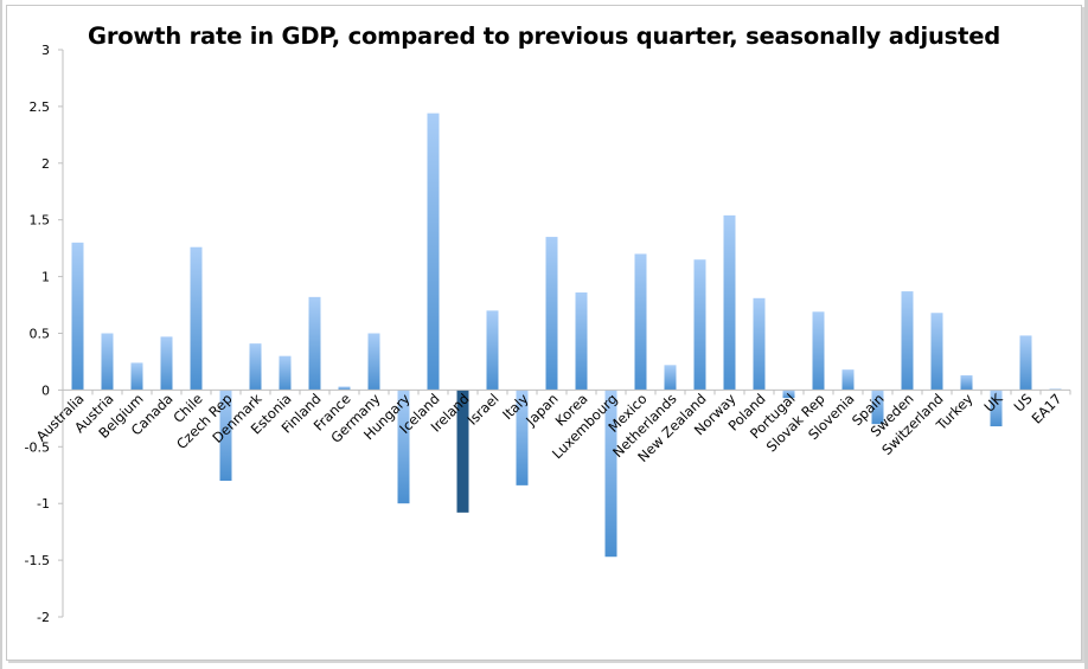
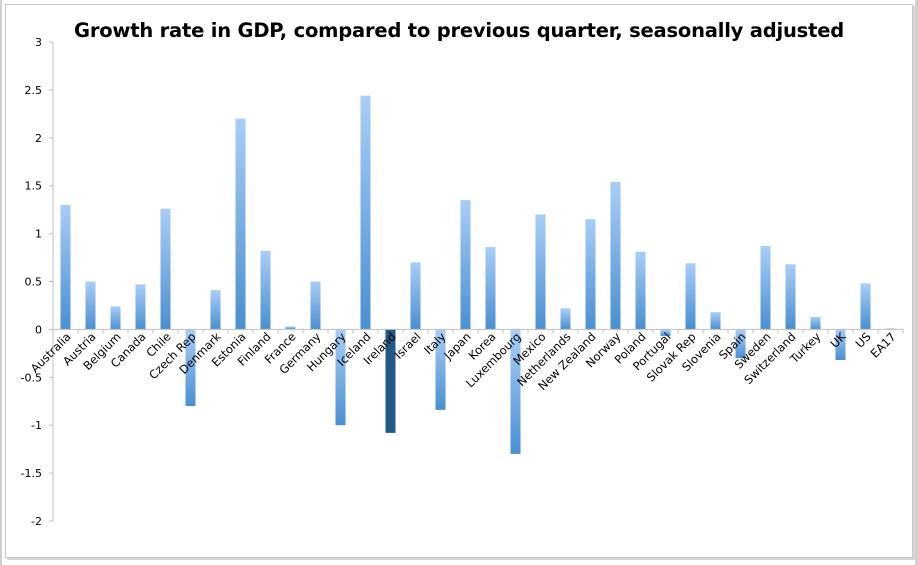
Estonia: 0.3 -> 2.2
Luxembourg: -1.5 -> -1.3
